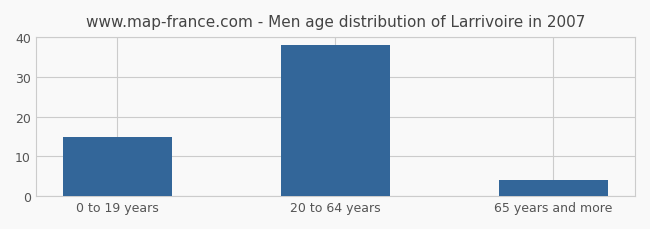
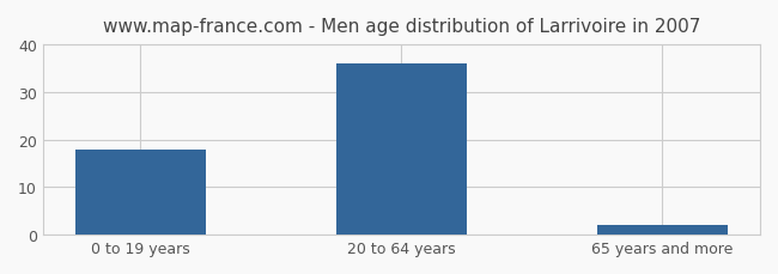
0 to 19 years: 15 -> 18
20 to 64 years: 38 -> 36
65 years and more: 4 -> 2
